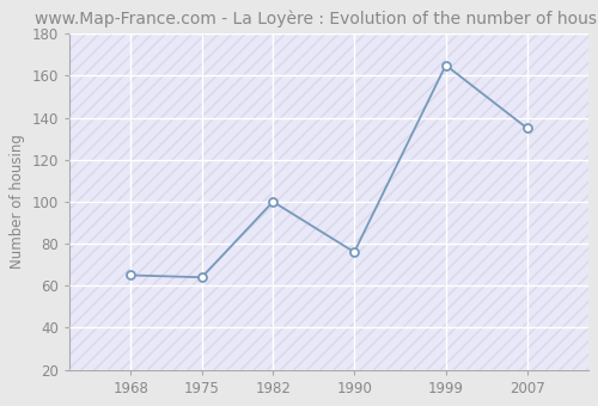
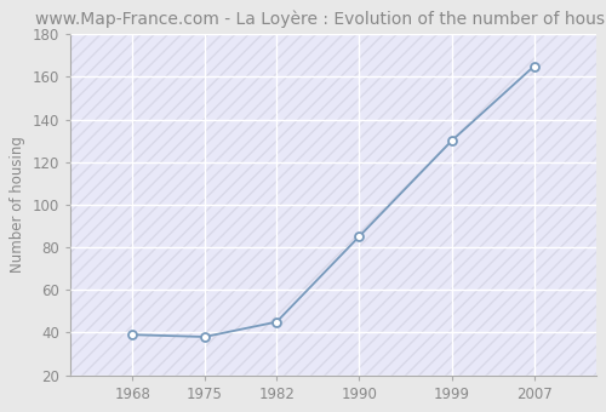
1968: 65 -> 39
1975: 64 -> 38
1982: 100 -> 45
1990: 76 -> 85
1999: 165 -> 130
2007: 135 -> 165
